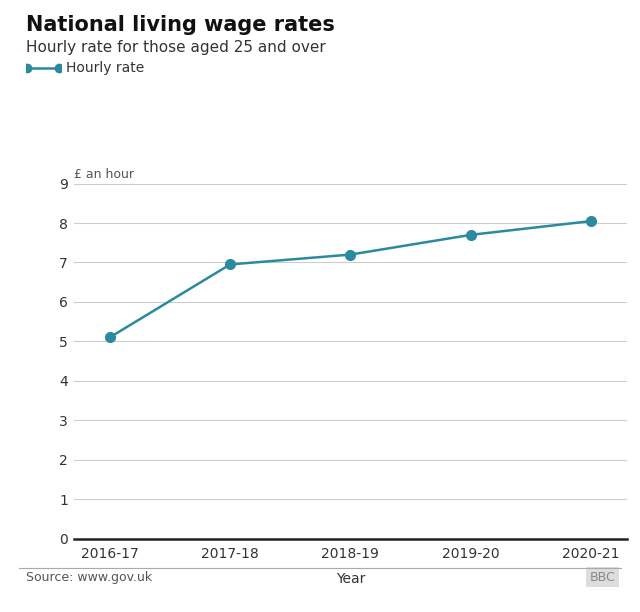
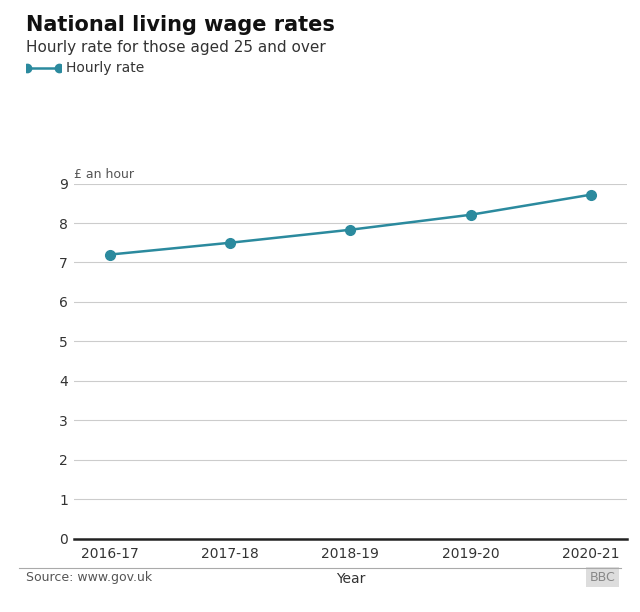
2016-17: 5.10 -> 7.20
2017-18: 6.95 -> 7.50
2018-19: 7.20 -> 7.83
2019-20: 7.70 -> 8.21
2020-21: 8.05 -> 8.72
